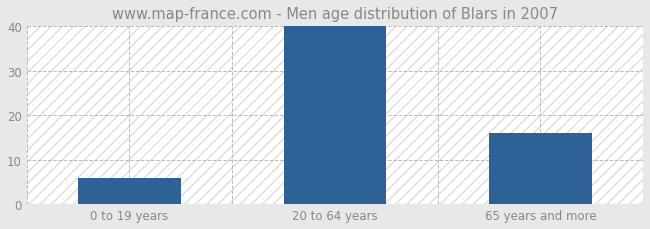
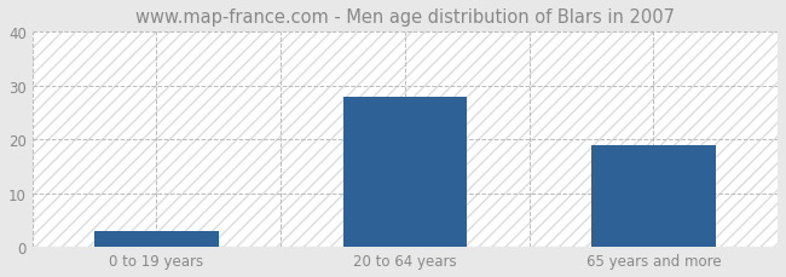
0 to 19 years: 6 -> 3
20 to 64 years: 40 -> 28
65 years and more: 16 -> 19
